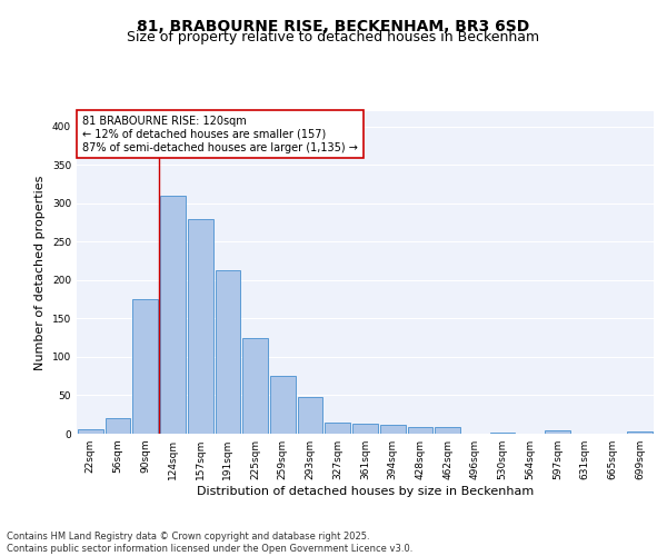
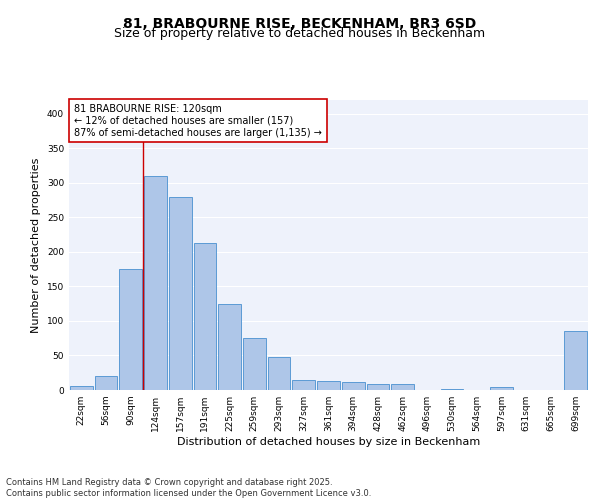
699sqm: 3 -> 86
